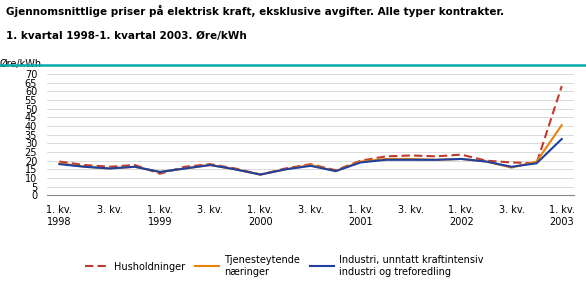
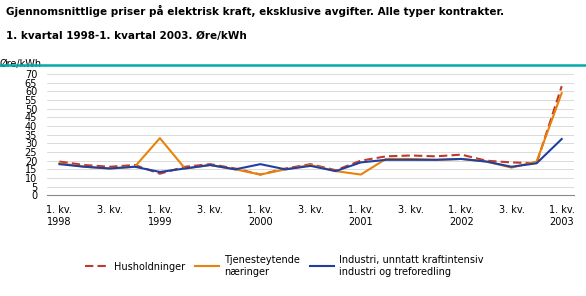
Tjenesteytende næringer/1. kv. 1999: 14 -> 33
Industri, unntatt kraftintensiv industri og treforedling/1. kv. 2000: 12 -> 18
Tjenesteytende næringer/1. kv. 2001: 20 -> 12
Tjenesteytende næringer/1. kv. 2003: 40 -> 59
